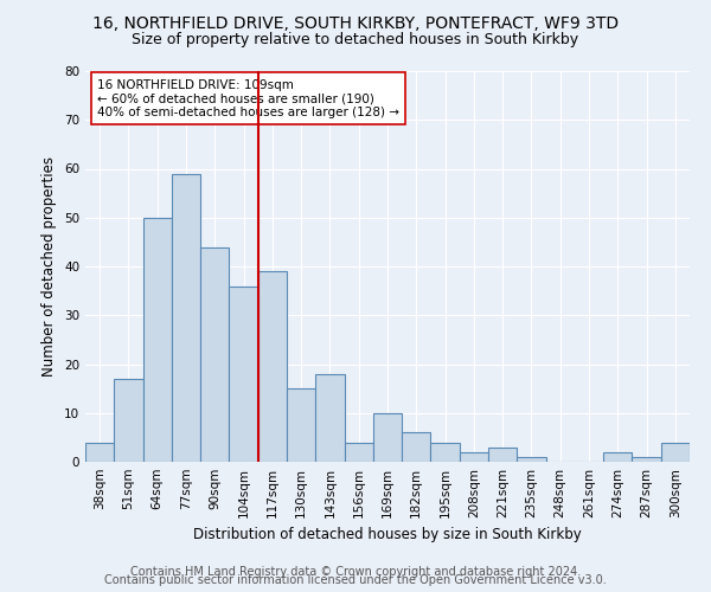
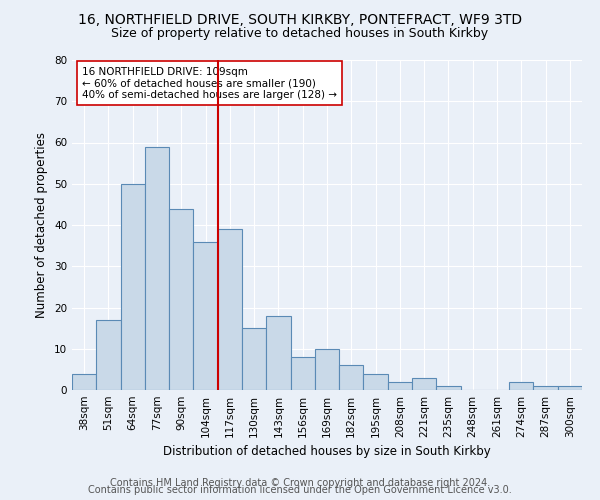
156sqm: 4 -> 8
300sqm: 4 -> 1
